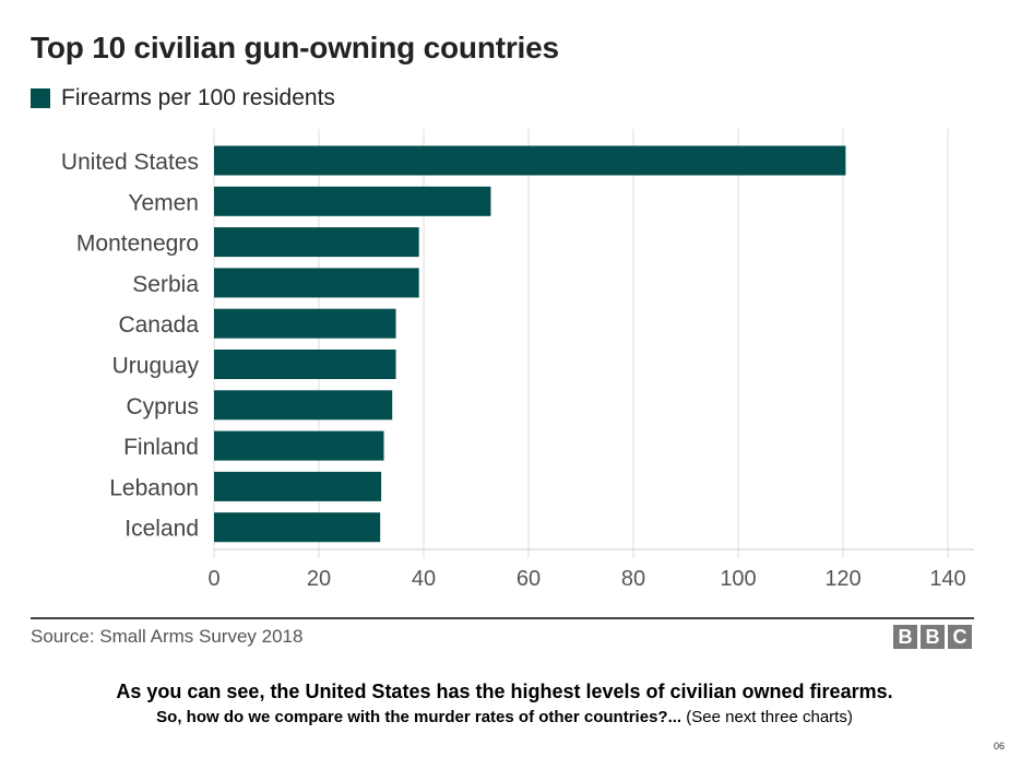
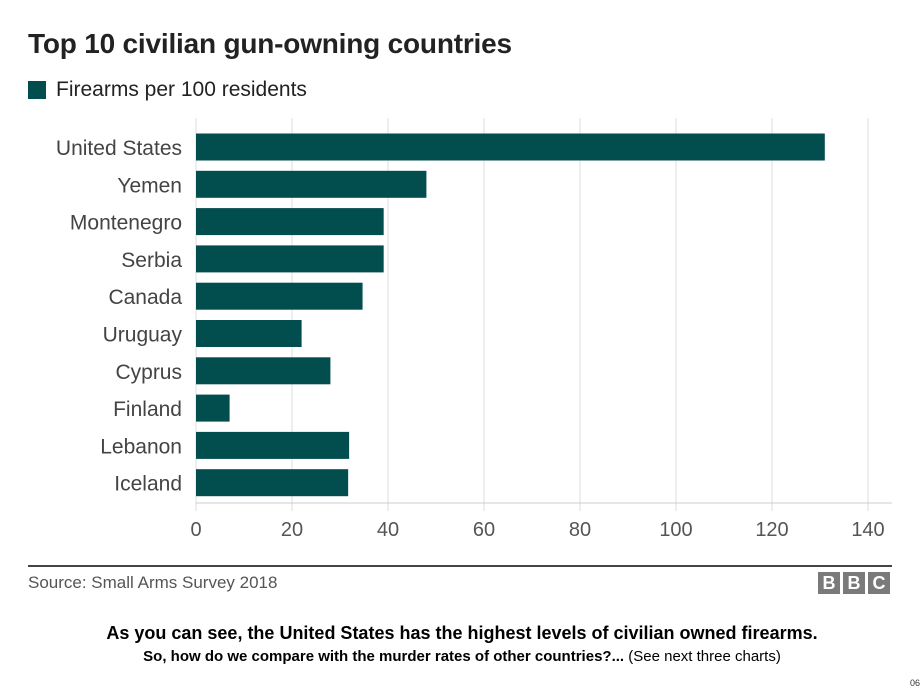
United States: 120 -> 131
Yemen: 53 -> 48
Uruguay: 35 -> 22
Cyprus: 34 -> 28
Finland: 32 -> 7
